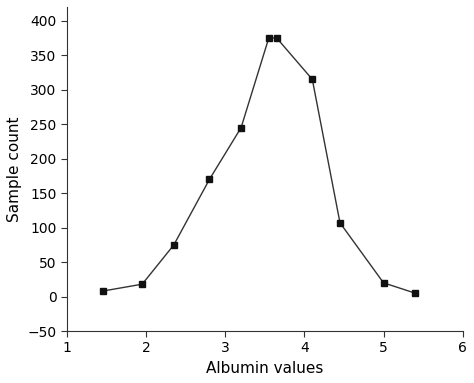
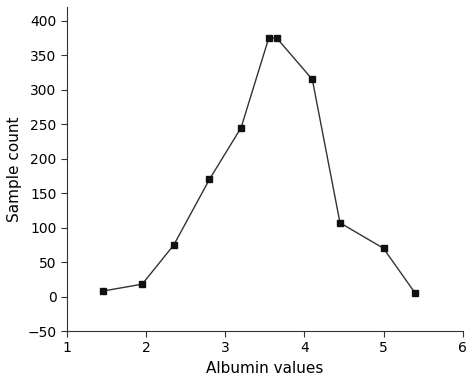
5: 20 -> 70
